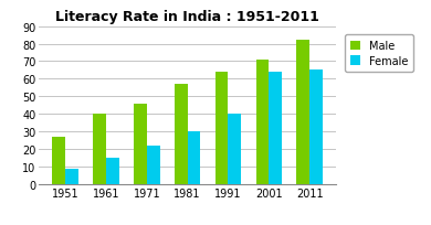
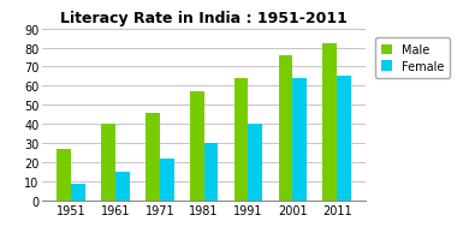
Male/2001: 71 -> 76
